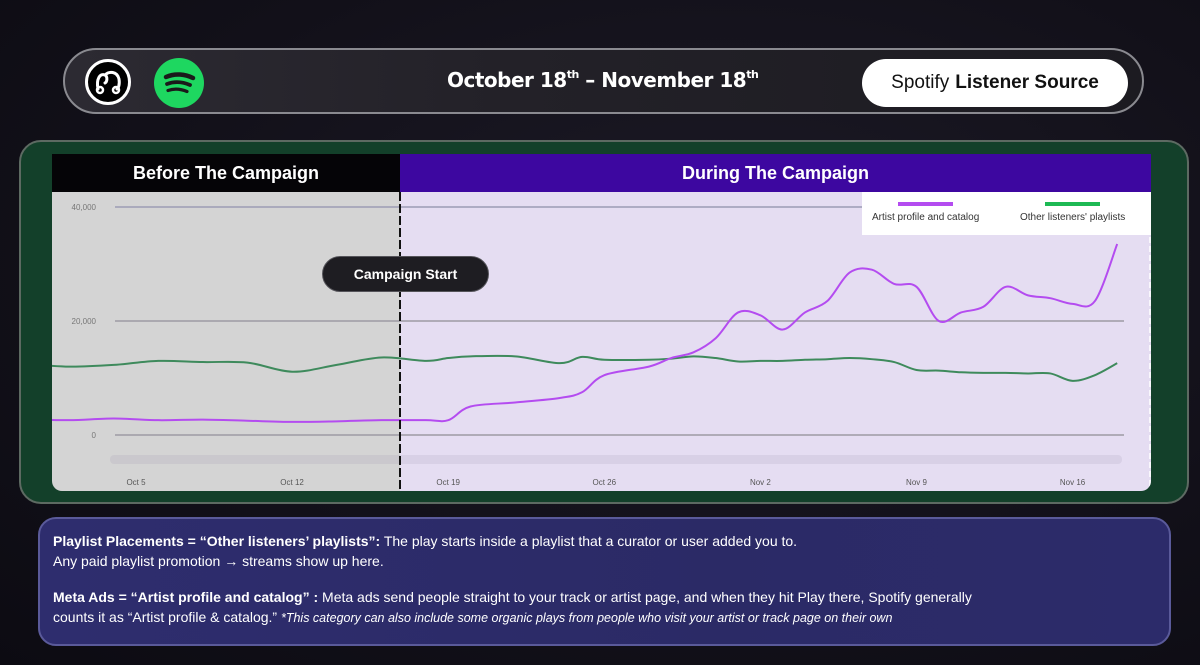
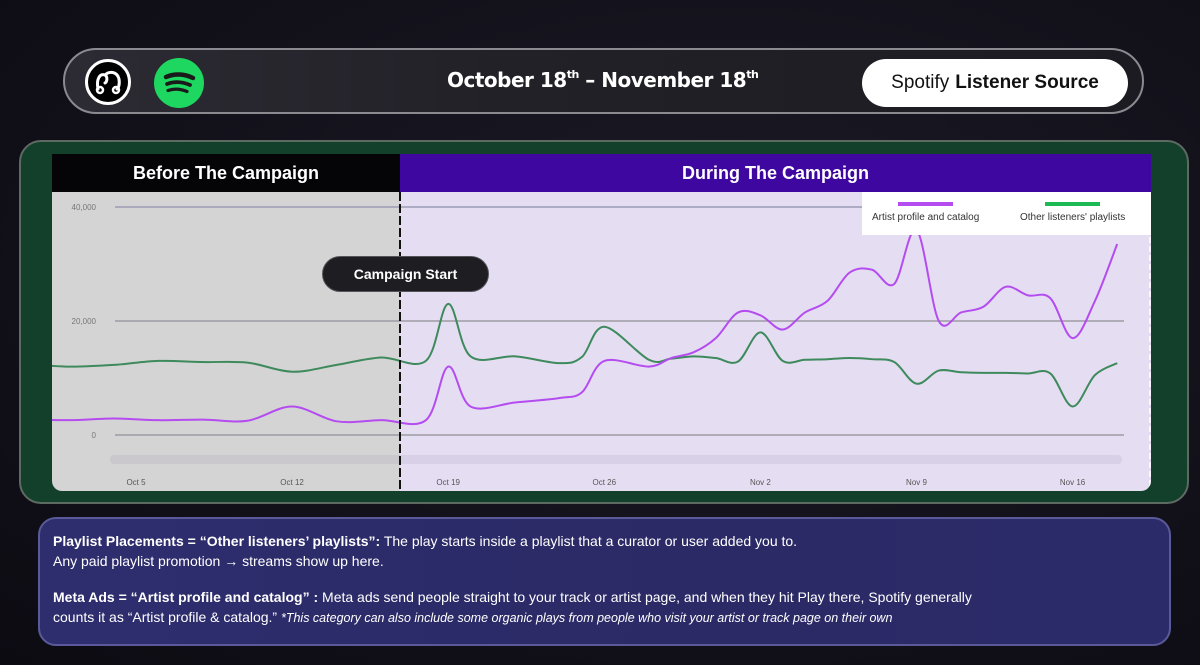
Artist profile and catalog/Oct 12: 2000 -> 5000
Artist profile and catalog/Oct 19: 3000 -> 12000
Other listeners' playlists/Oct 19: 14000 -> 23000
Artist profile and catalog/Oct 26: 10000 -> 13000
Other listeners' playlists/Oct 26: 13000 -> 19000
Other listeners' playlists/Nov 2: 13000 -> 18000
Artist profile and catalog/Nov 9: 26000 -> 36000
Other listeners' playlists/Nov 9: 11000 -> 9000
Artist profile and catalog/Nov 16: 23000 -> 17000
Other listeners' playlists/Nov 16: 10000 -> 5000
